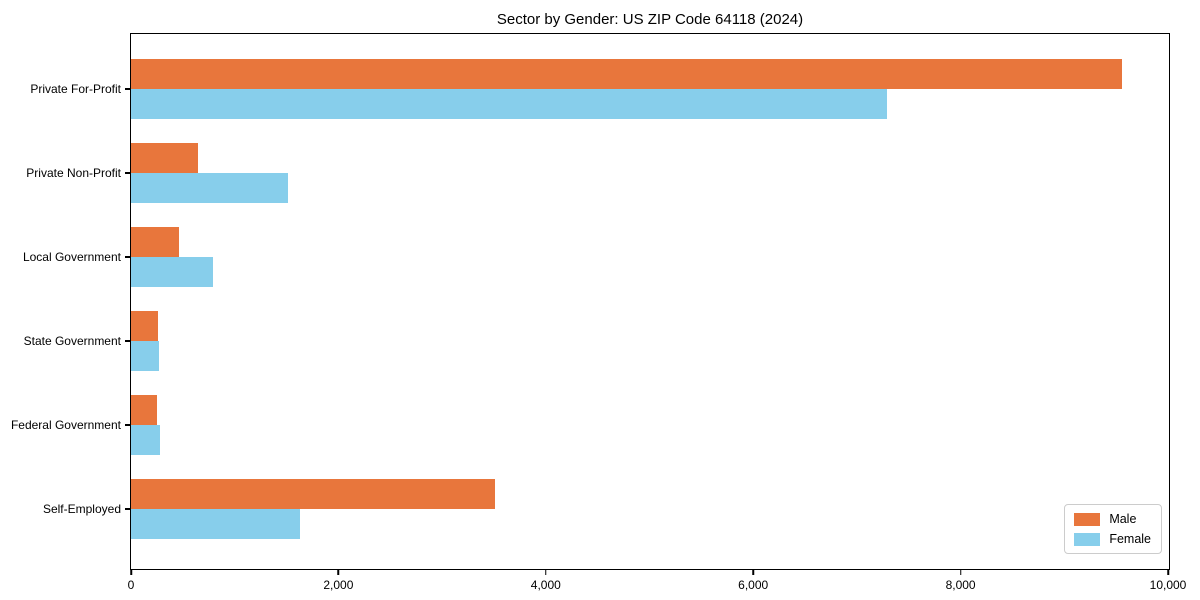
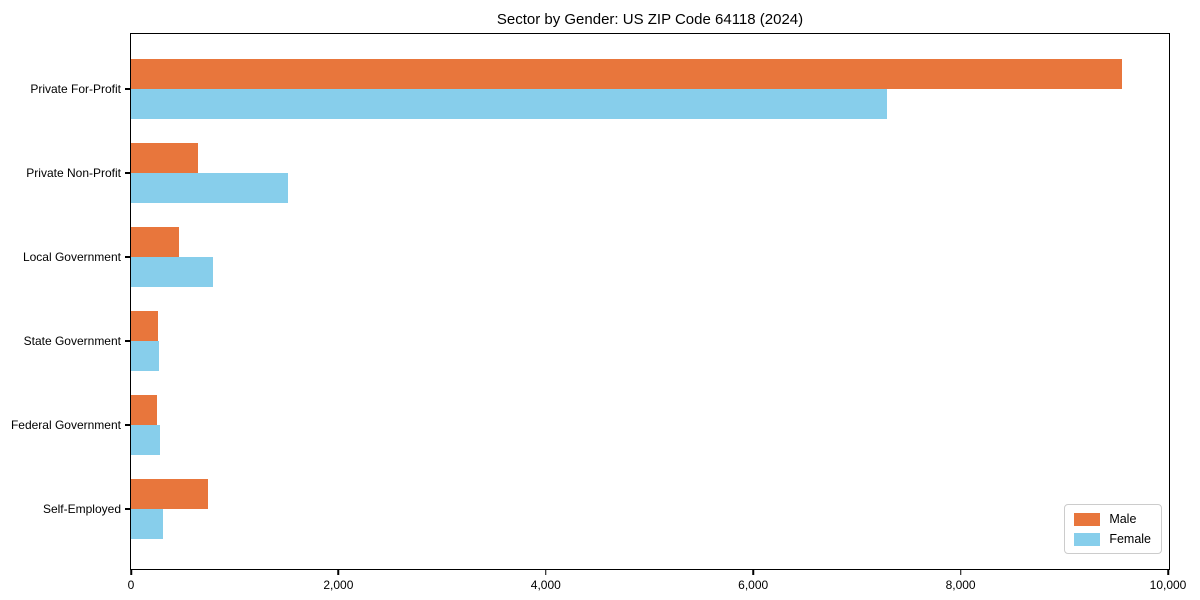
Male/Self-Employed: 3510 -> 740
Female/Self-Employed: 1630 -> 310
